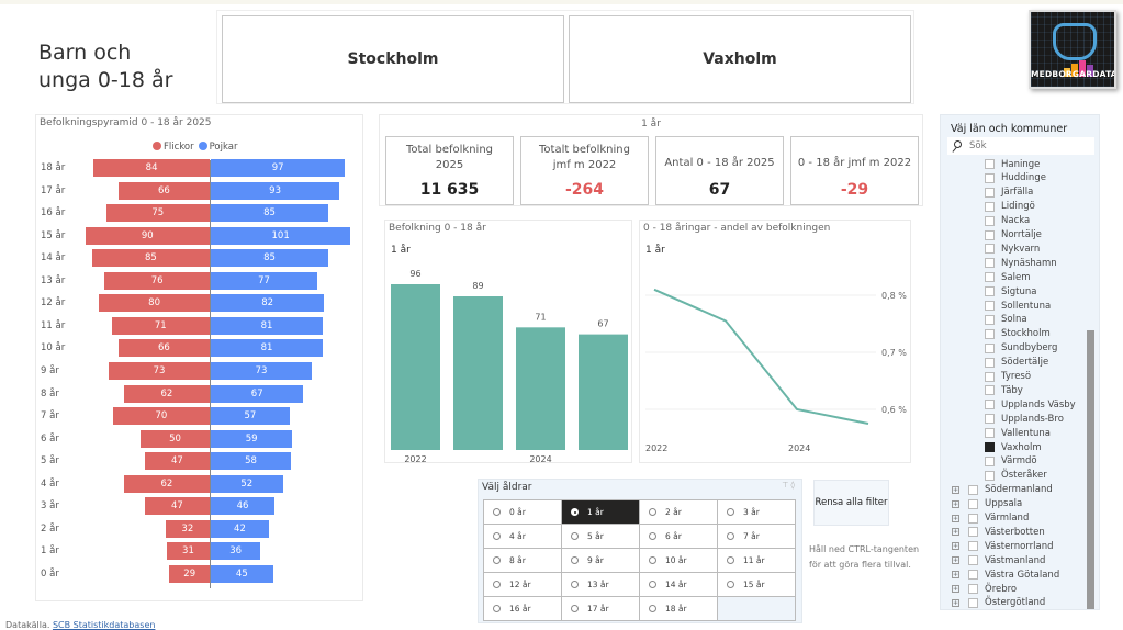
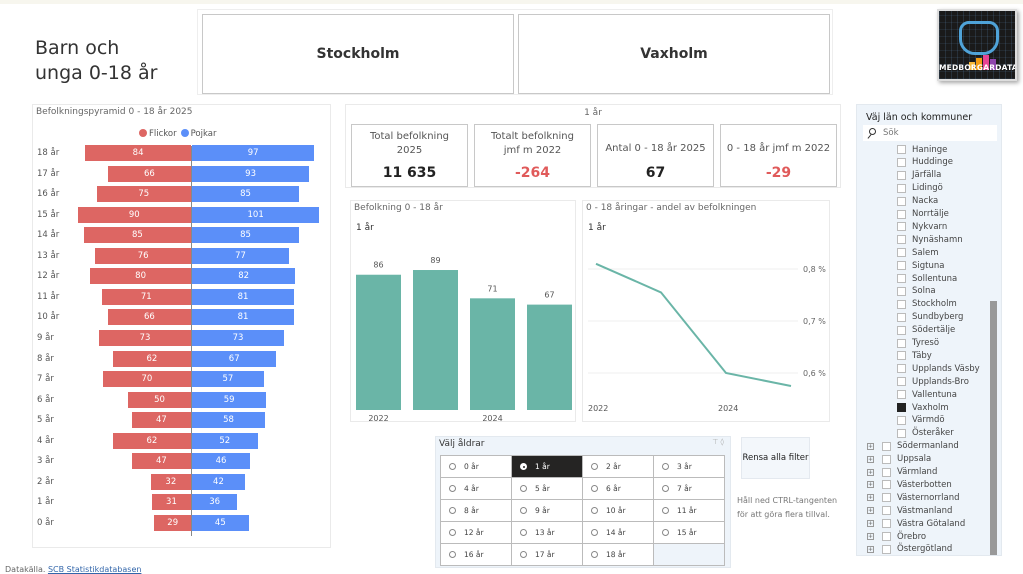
Befolkning 0 - 18 år/2022: 96 -> 86
